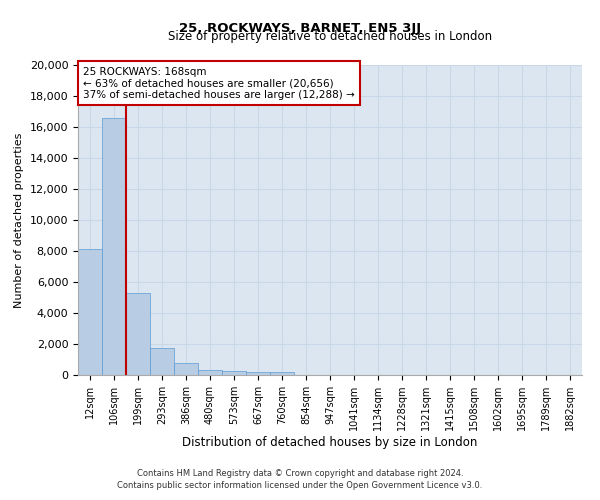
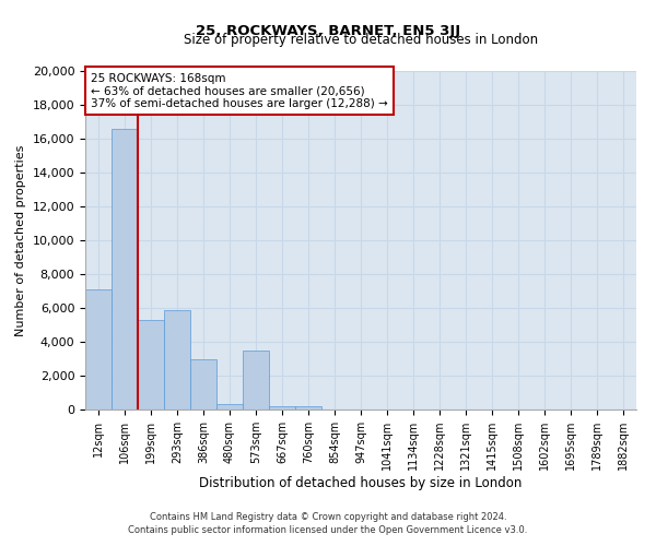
12sqm: 8,100 -> 7,100
293sqm: 1,800 -> 5,900
386sqm: 800 -> 3,000
573sqm: 200 -> 3,500
